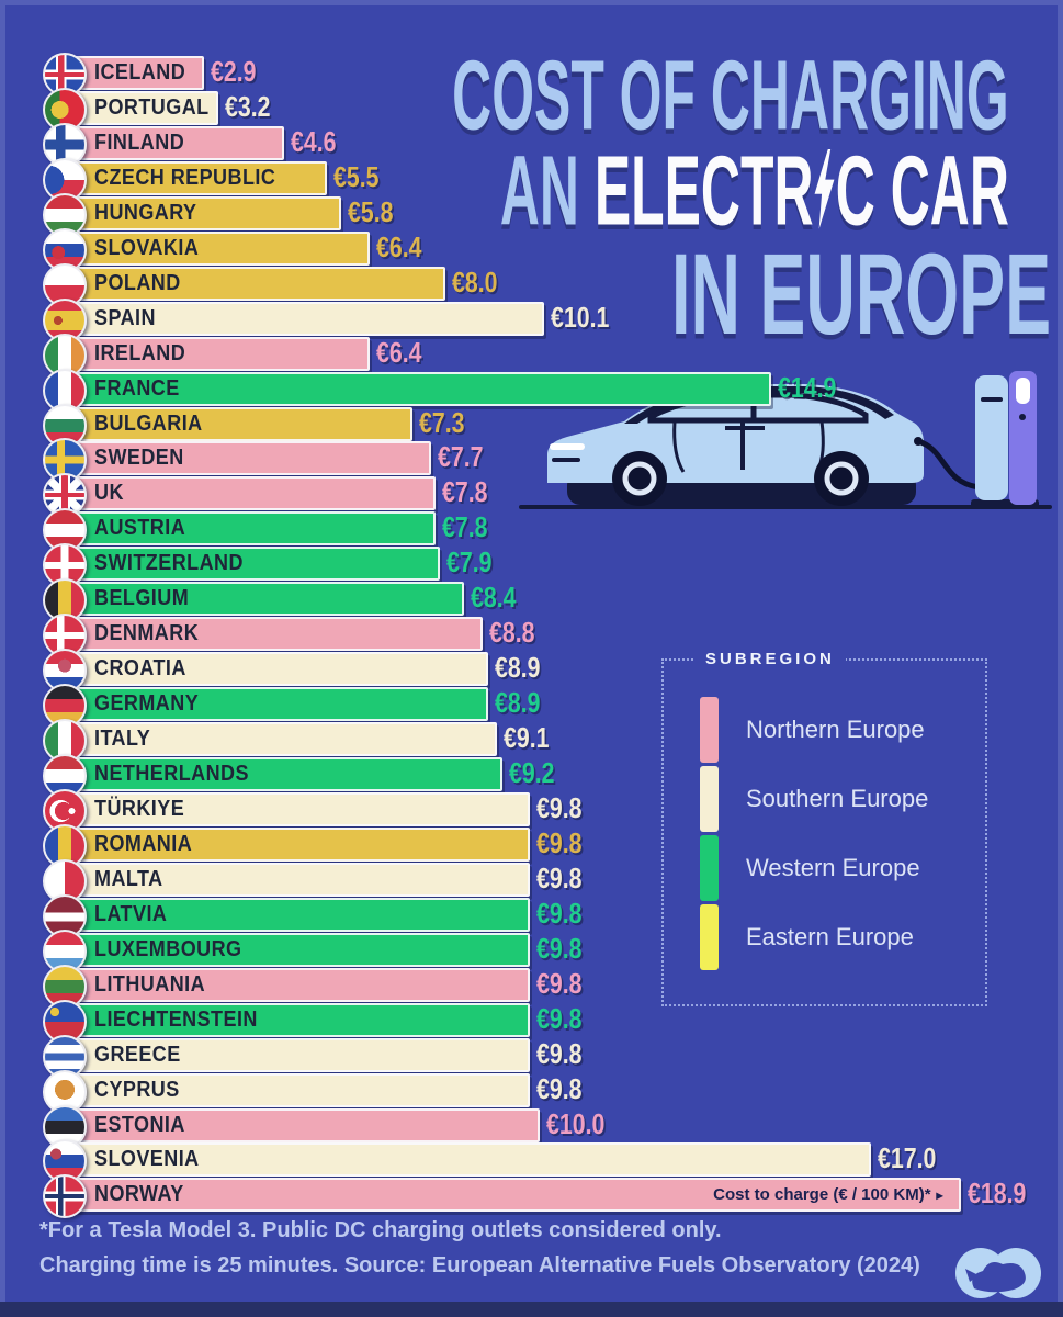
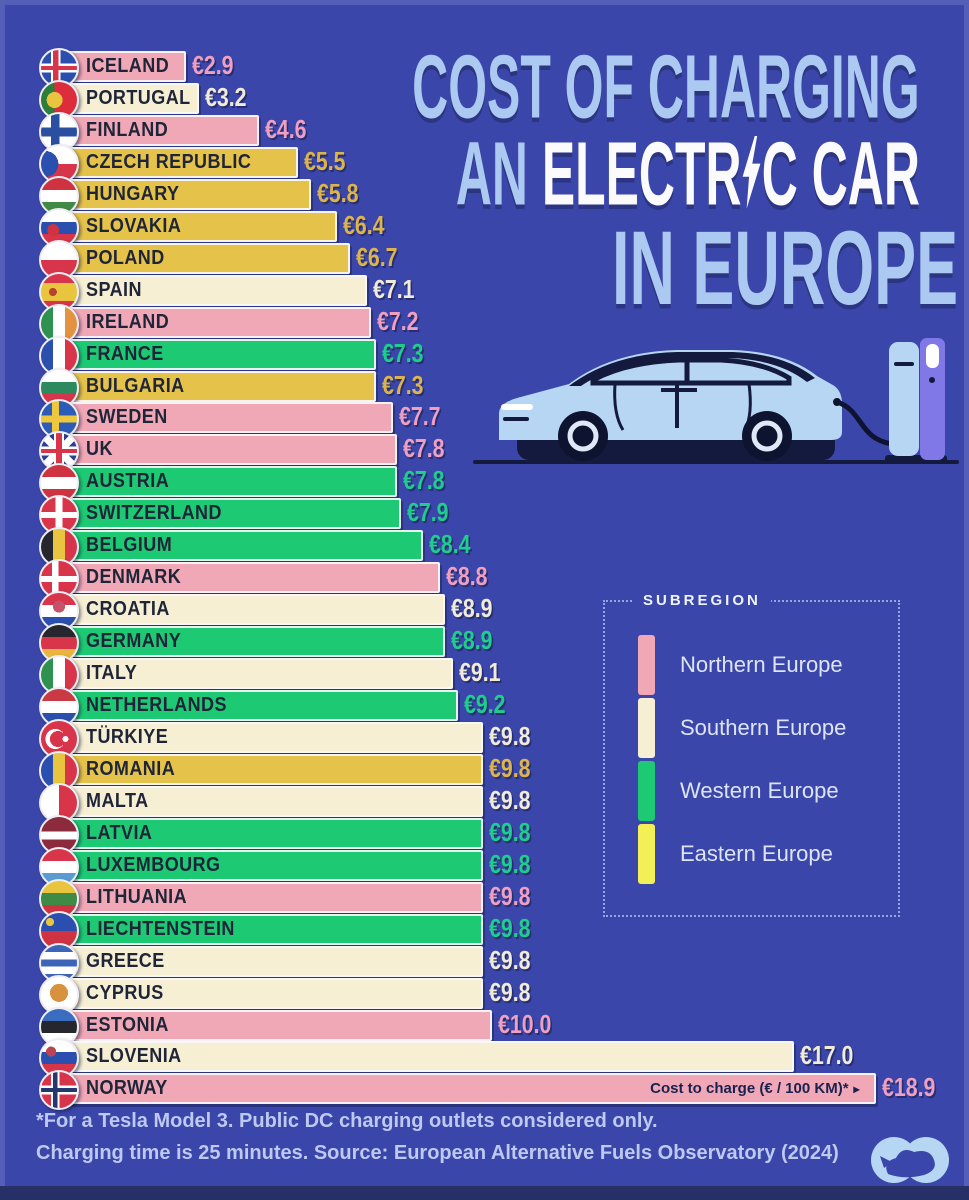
POLAND: €8.0 -> €6.7
SPAIN: €10.1 -> €7.1
IRELAND: €6.4 -> €7.2
FRANCE: €14.9 -> €7.3
